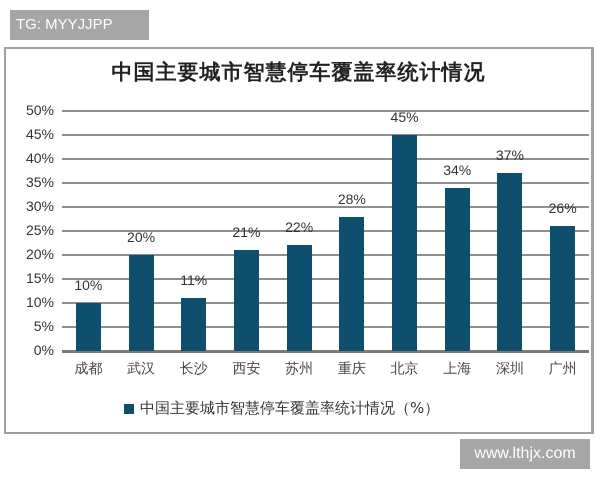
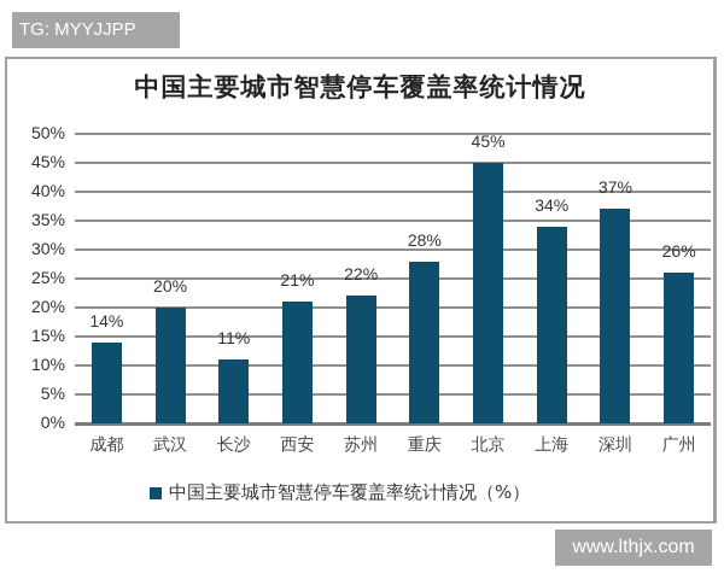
成都: 10% -> 14%
